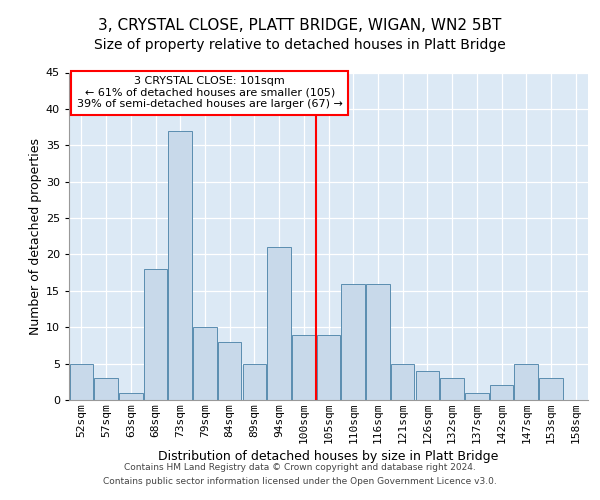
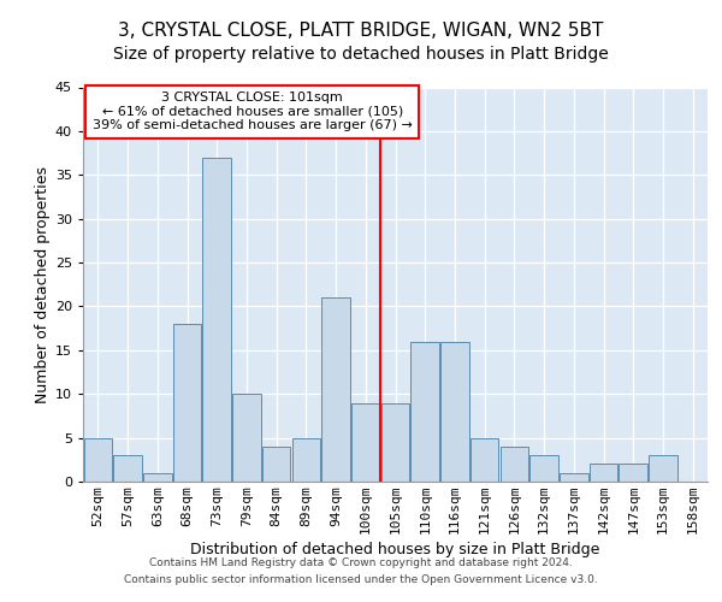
84sqm: 8 -> 4
147sqm: 5 -> 2
